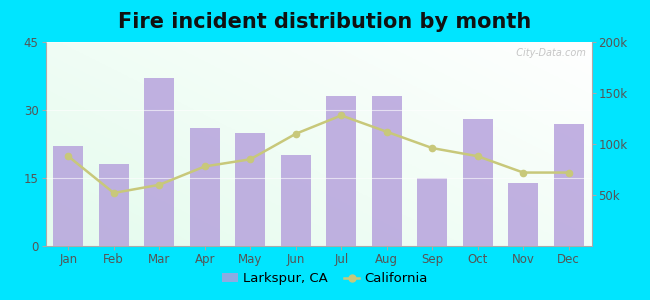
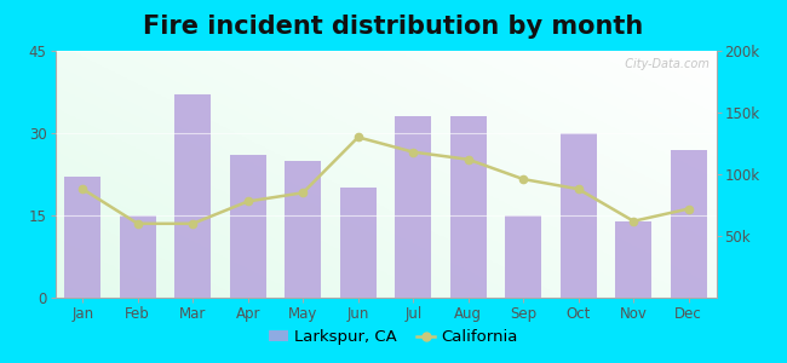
Larkspur, CA/Feb: 18 -> 15
California/Feb: 52k -> 60k
California/Jun: 110k -> 130k
California/Jul: 128k -> 118k
Larkspur, CA/Oct: 28 -> 30
California/Nov: 72k -> 62k
